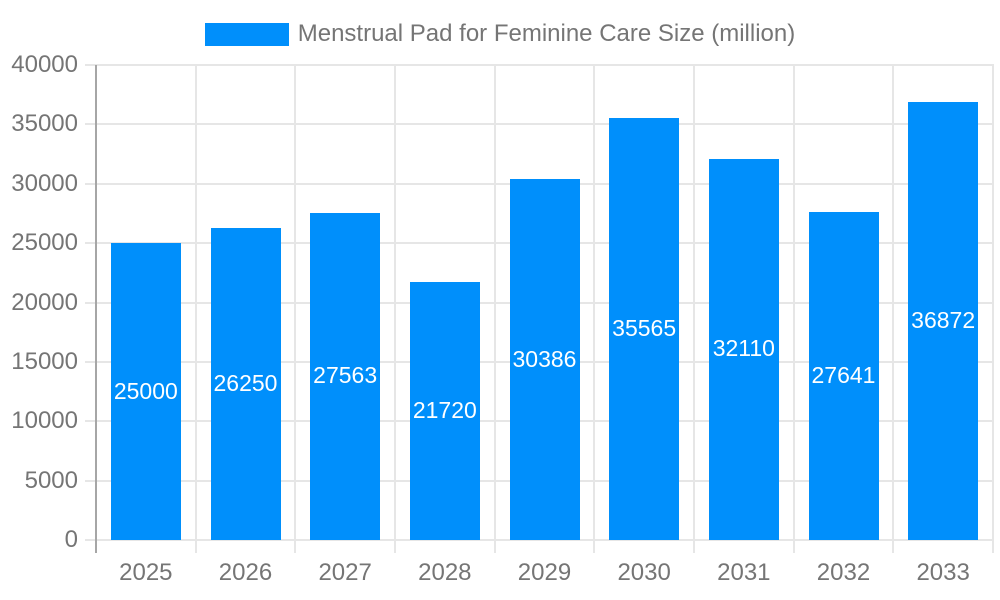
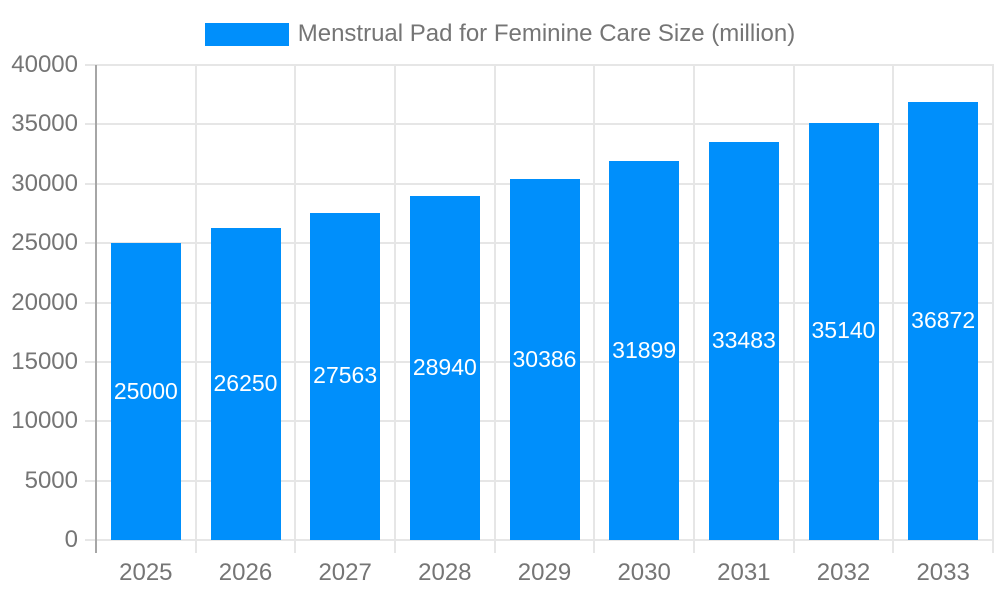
2028: 21720 -> 28940
2030: 35565 -> 31899
2031: 32110 -> 33483
2032: 27641 -> 35140
